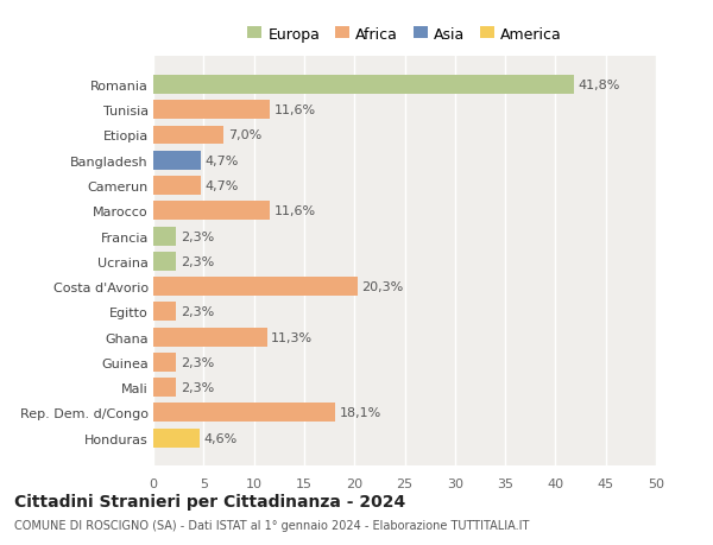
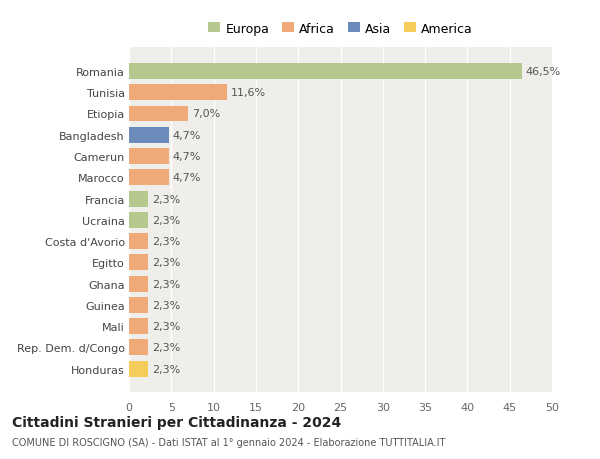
Romania: 41,8% -> 46,5%
Marocco: 11,6% -> 4,7%
Costa d'Avorio: 20,3% -> 2,3%
Ghana: 11,3% -> 2,3%
Rep. Dem. d/Congo: 18,1% -> 2,3%
Honduras: 4,6% -> 2,3%
